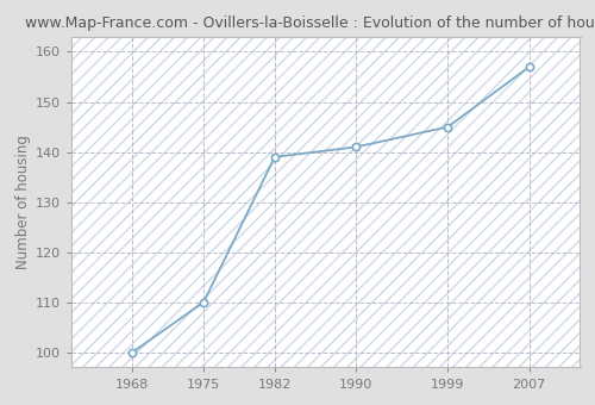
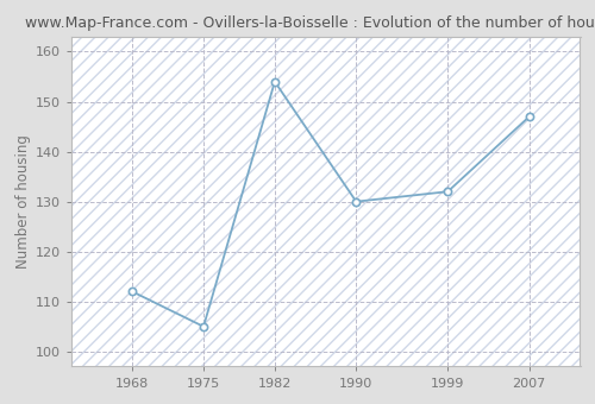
1968: 100 -> 112
1975: 110 -> 105
1982: 139 -> 154
1990: 141 -> 130
1999: 145 -> 132
2007: 157 -> 147
